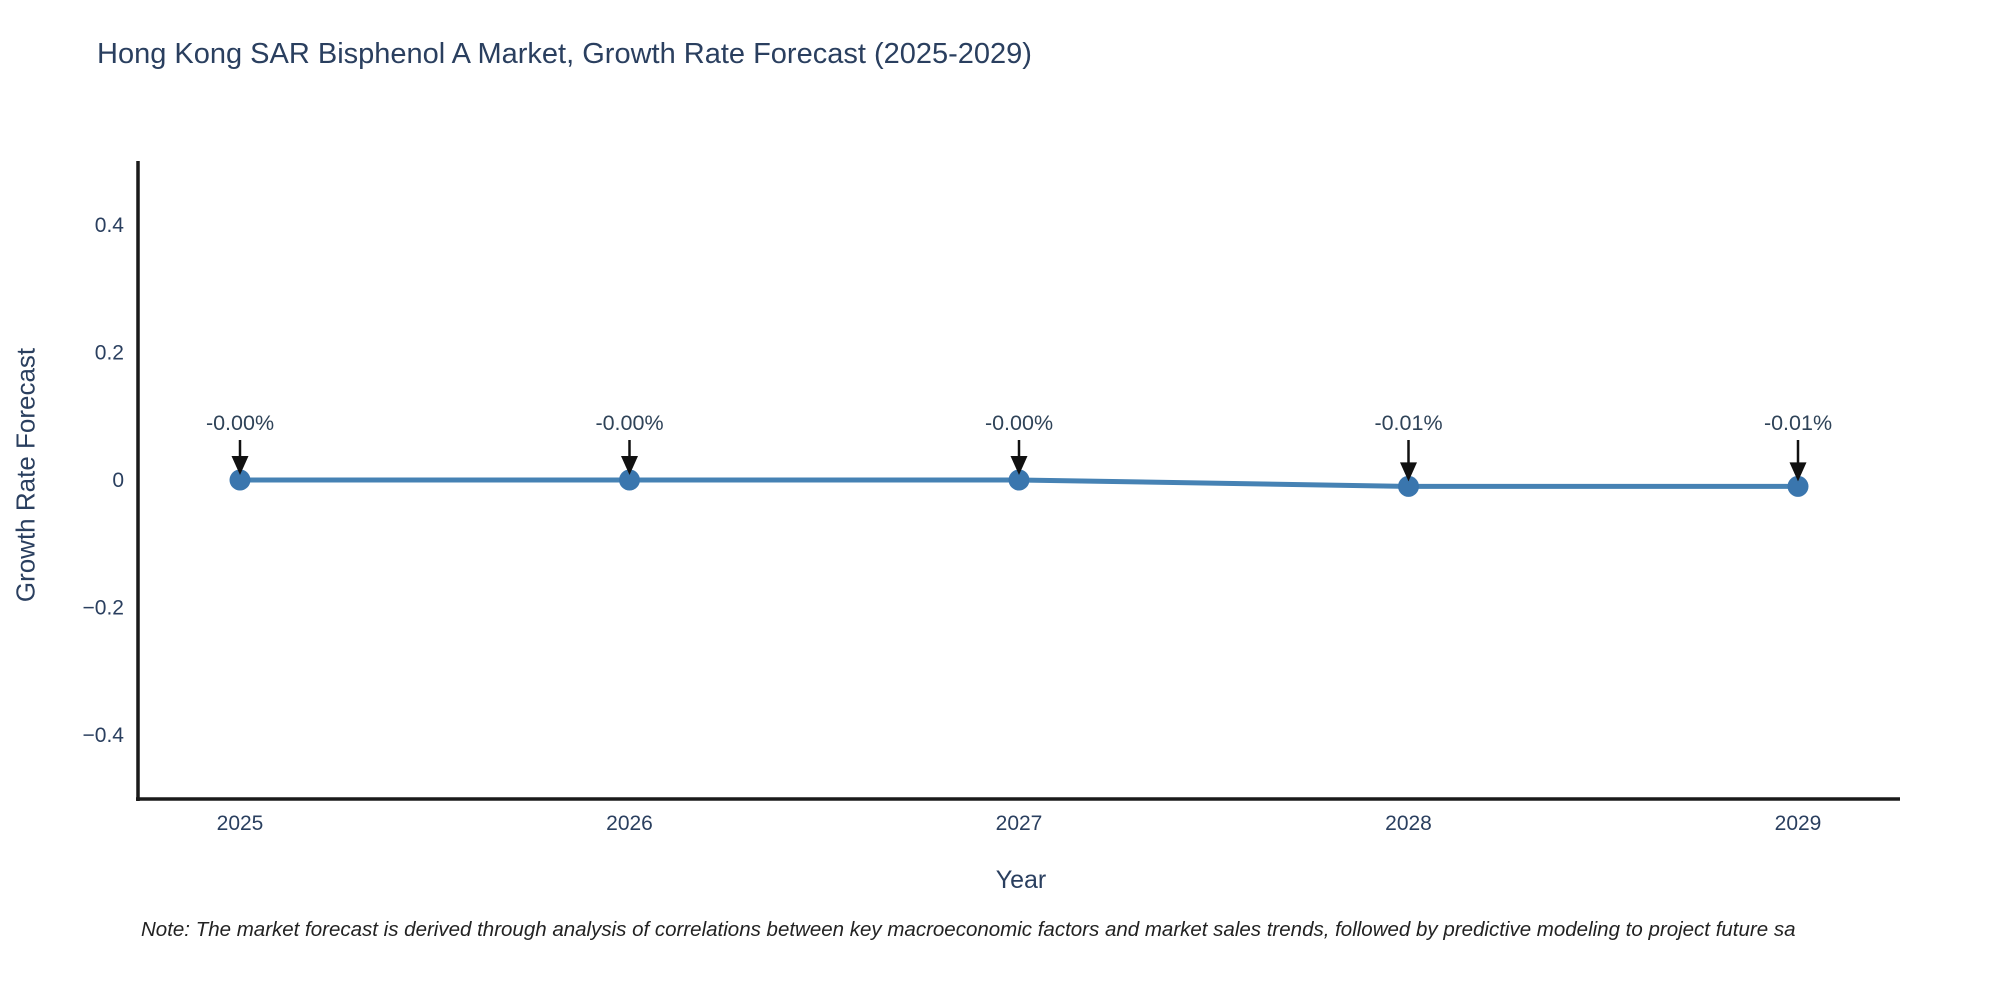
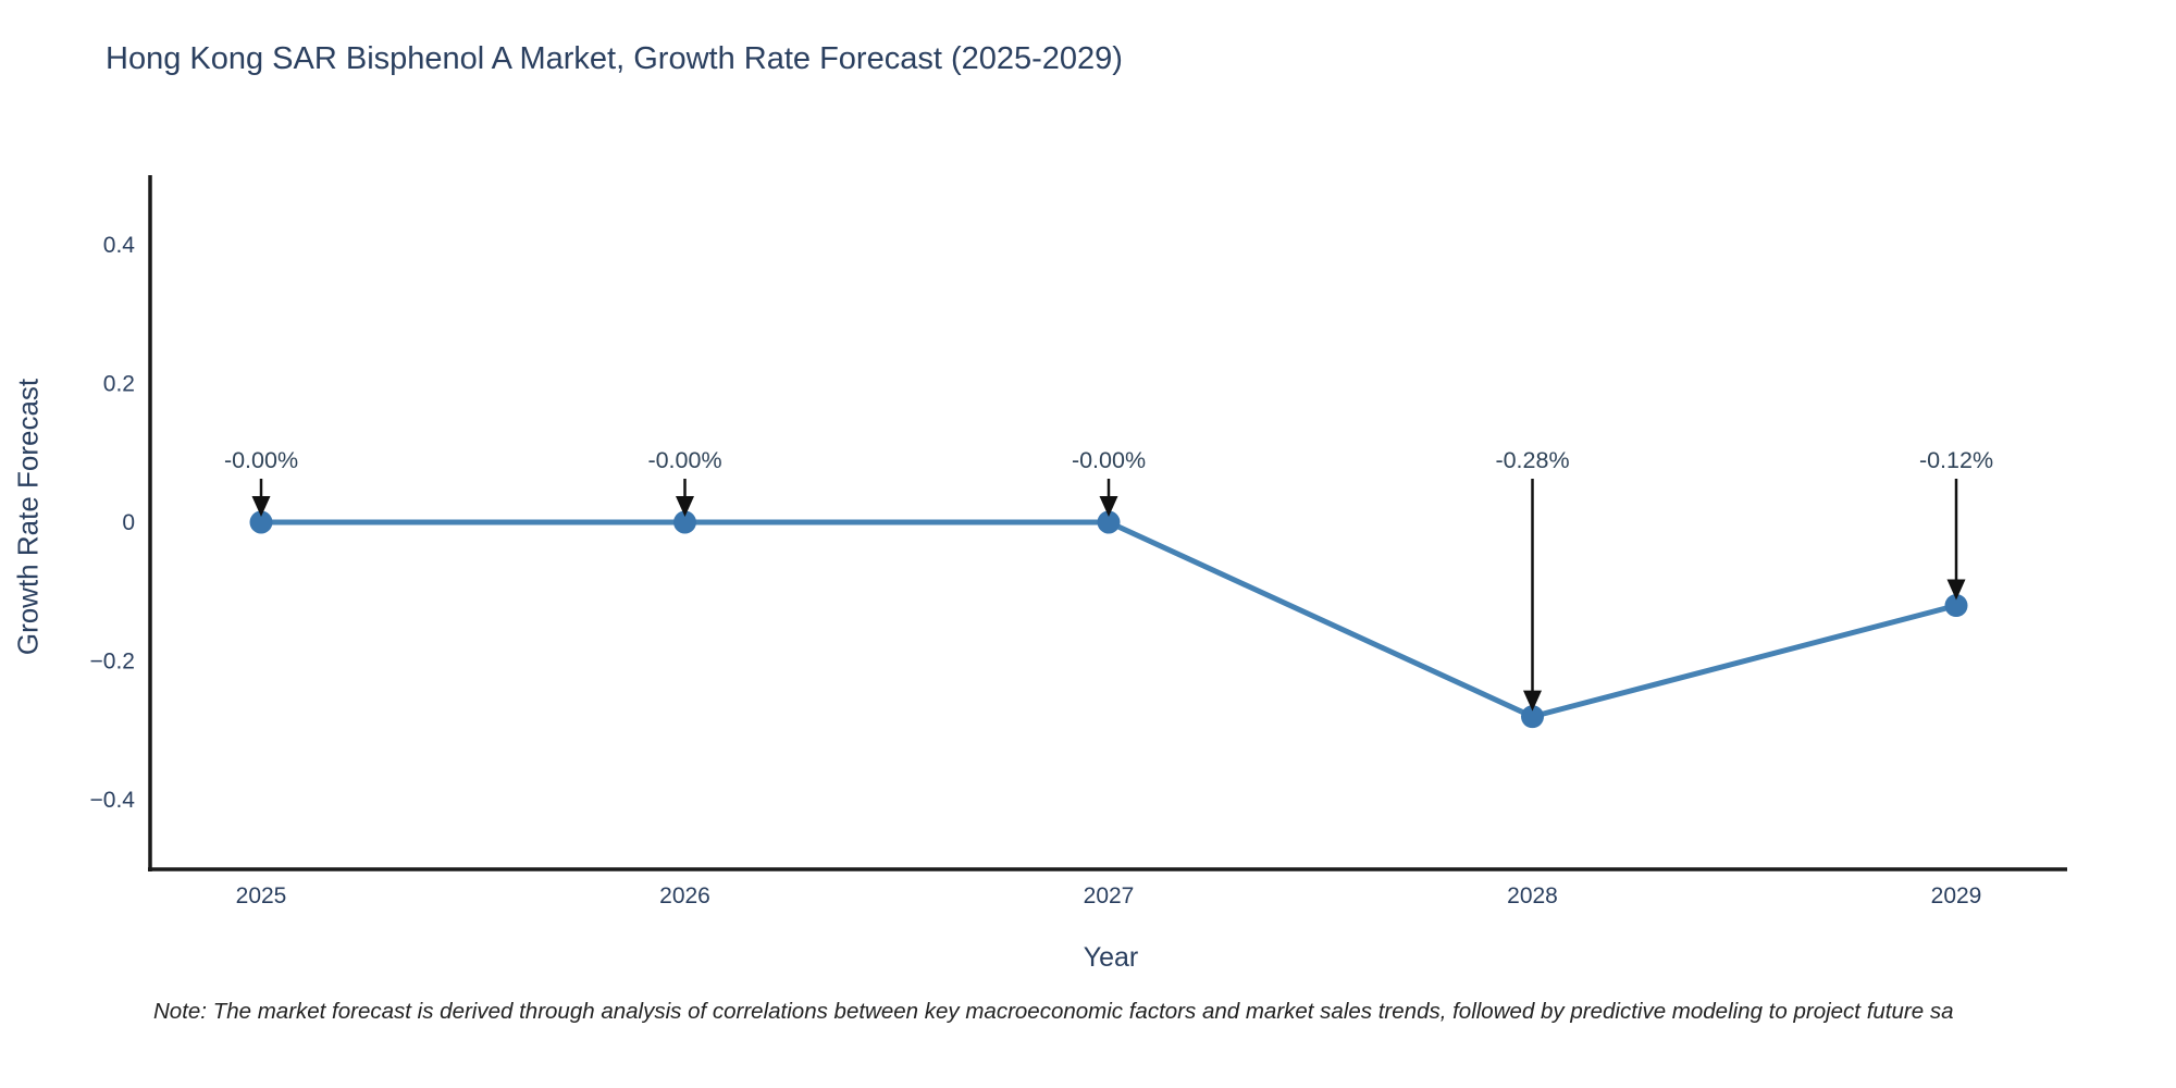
2028: -0.01% -> -0.28%
2029: -0.01% -> -0.12%
